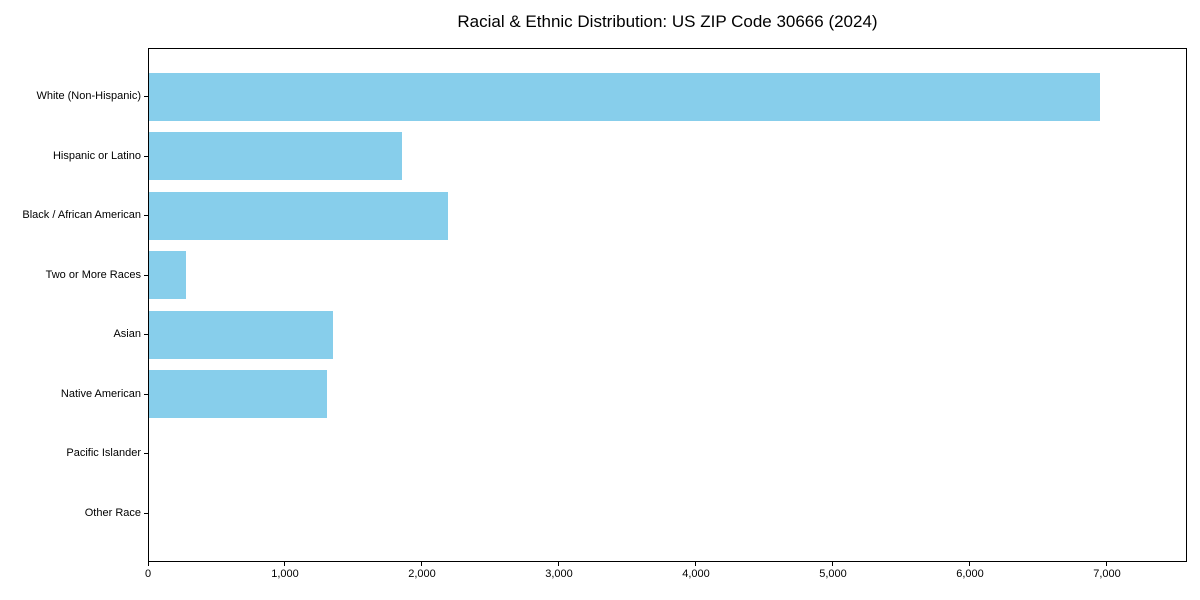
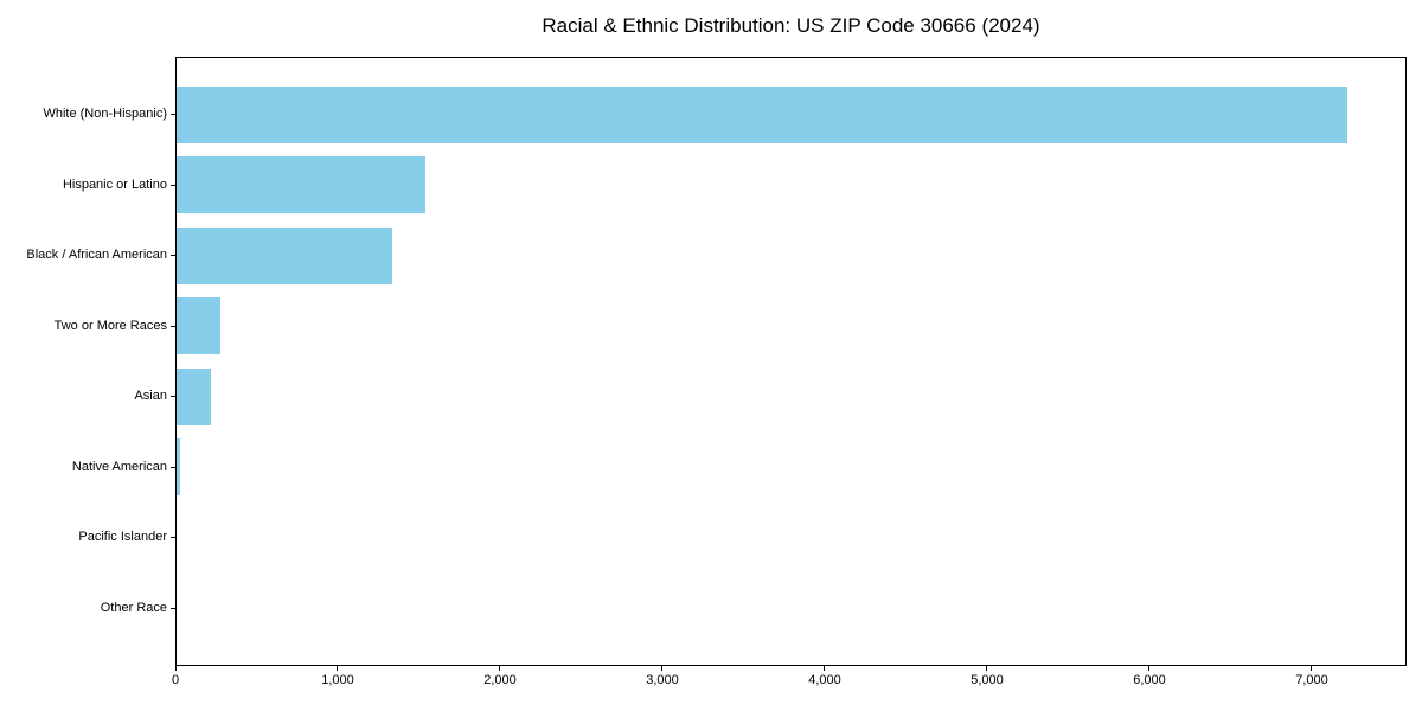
White (Non-Hispanic): 6940 -> 7210
Hispanic or Latino: 1850 -> 1530
Black / African American: 2180 -> 1320
Asian: 1340 -> 210
Native American: 1300 -> 20
